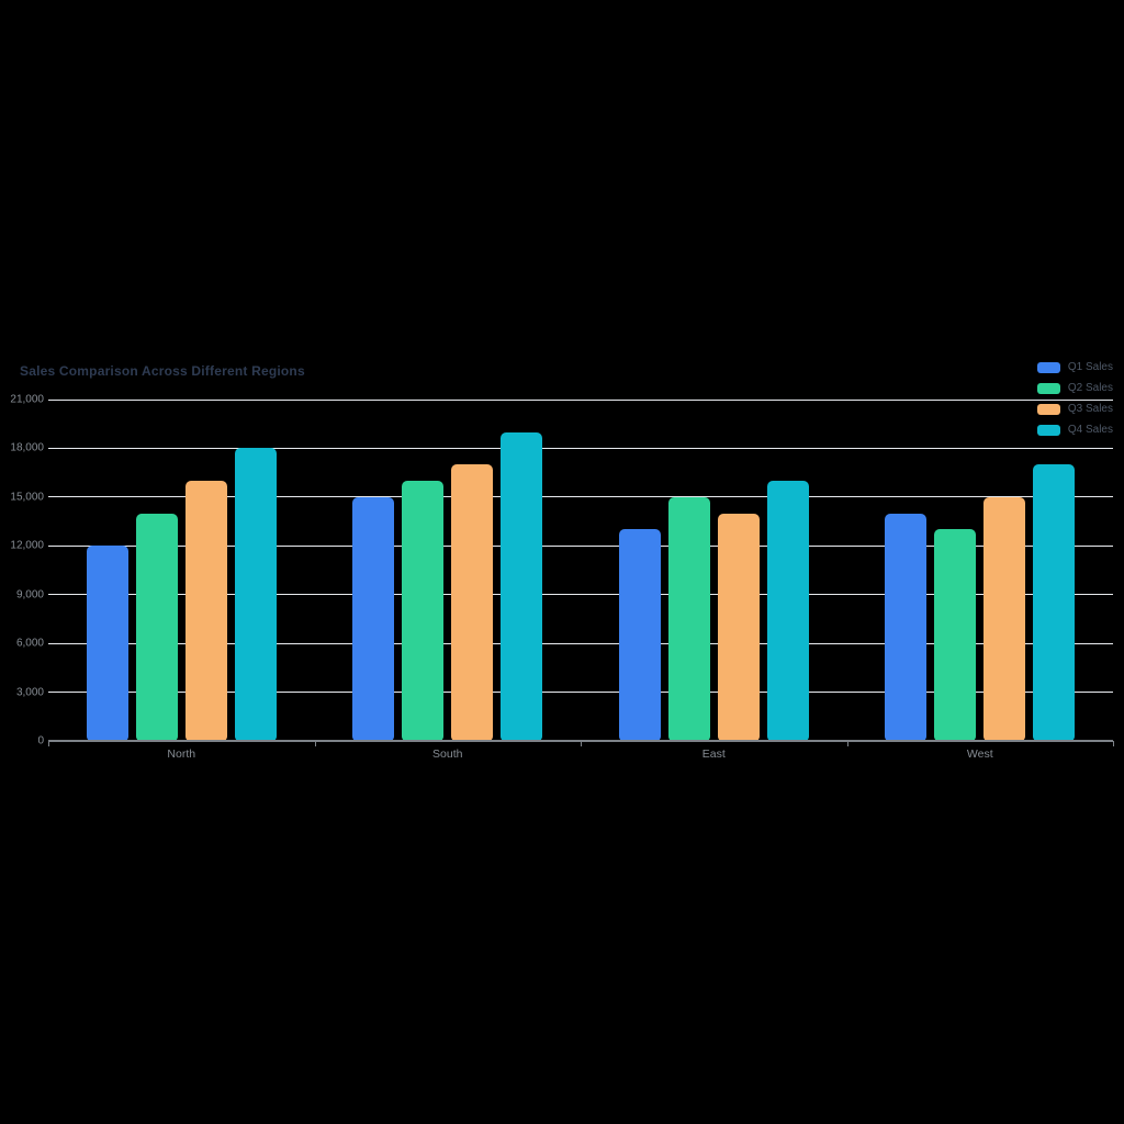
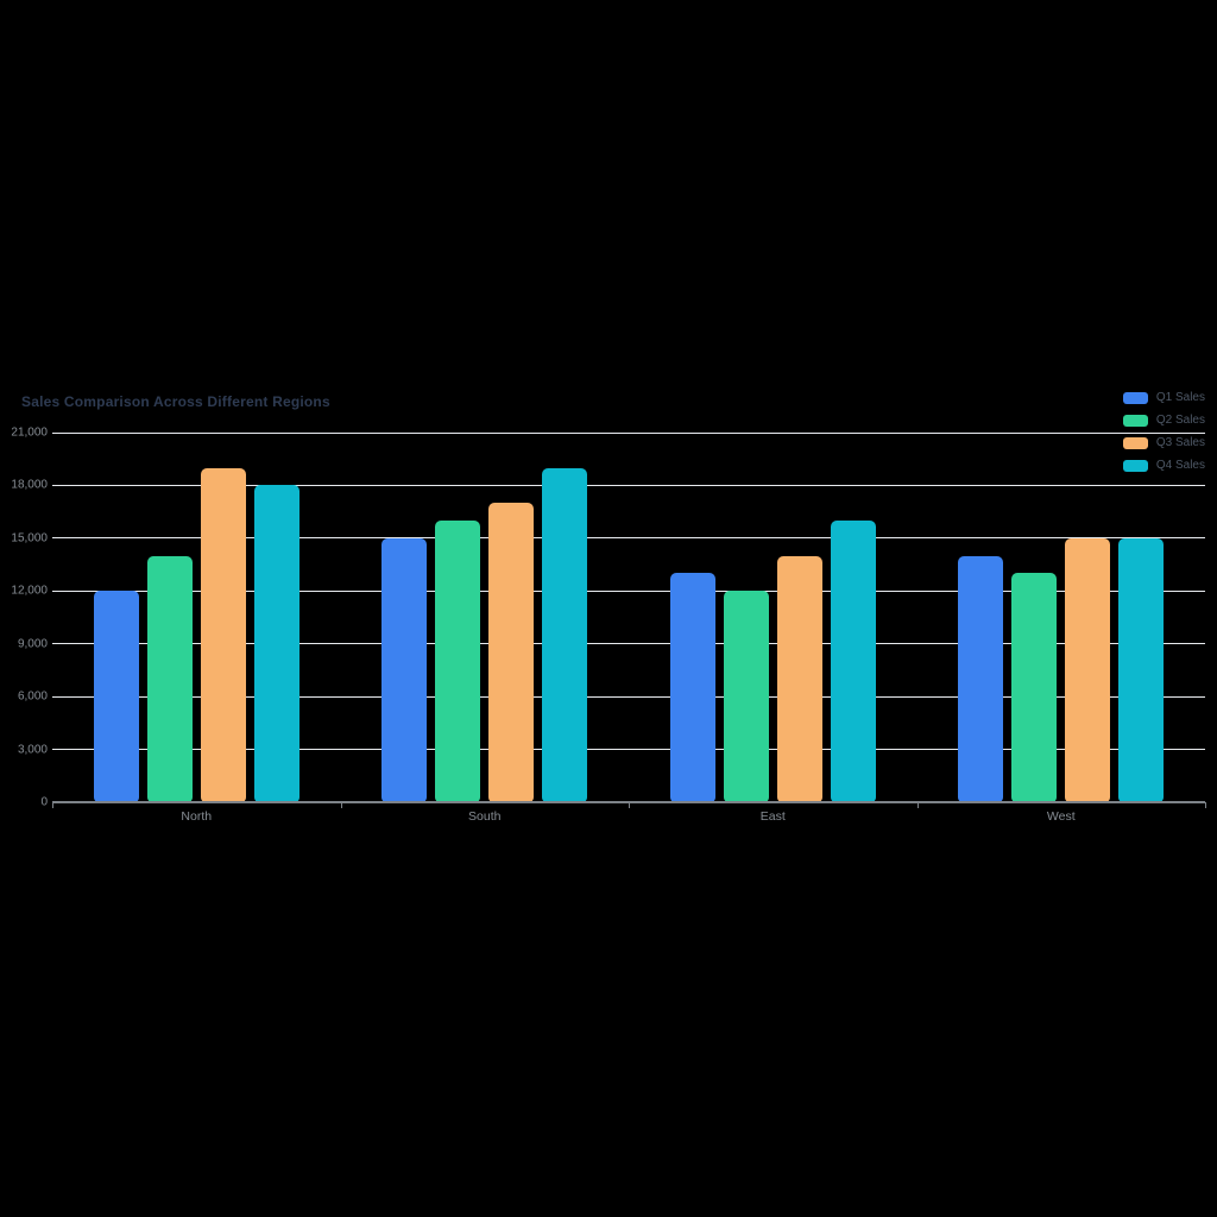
Q3 Sales/North: 16000 -> 19000
Q2 Sales/East: 15000 -> 12000
Q4 Sales/West: 17000 -> 15000
